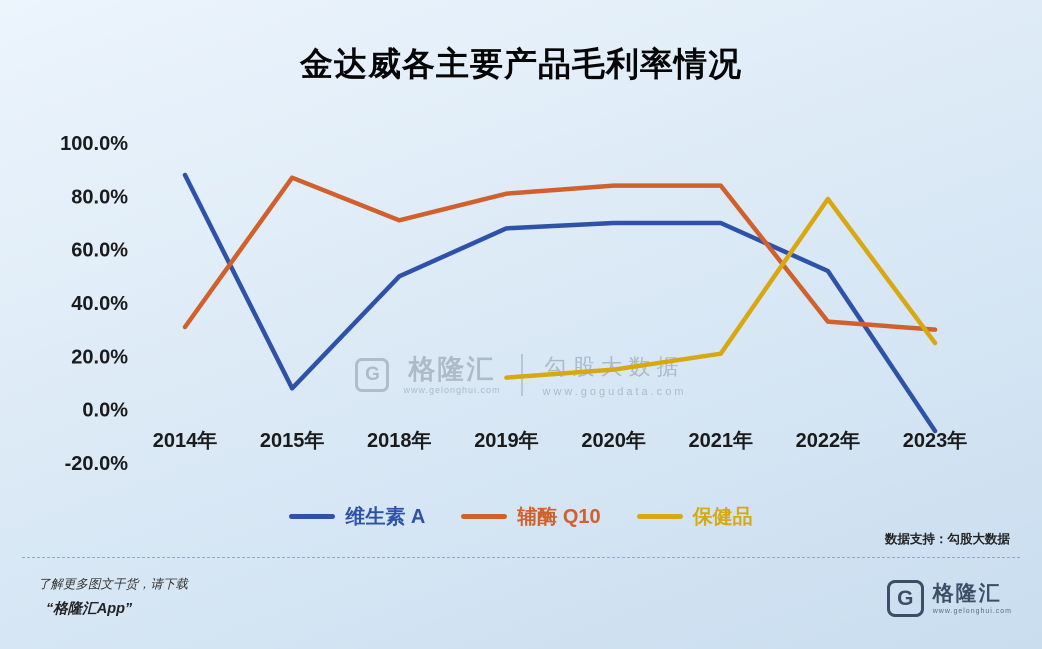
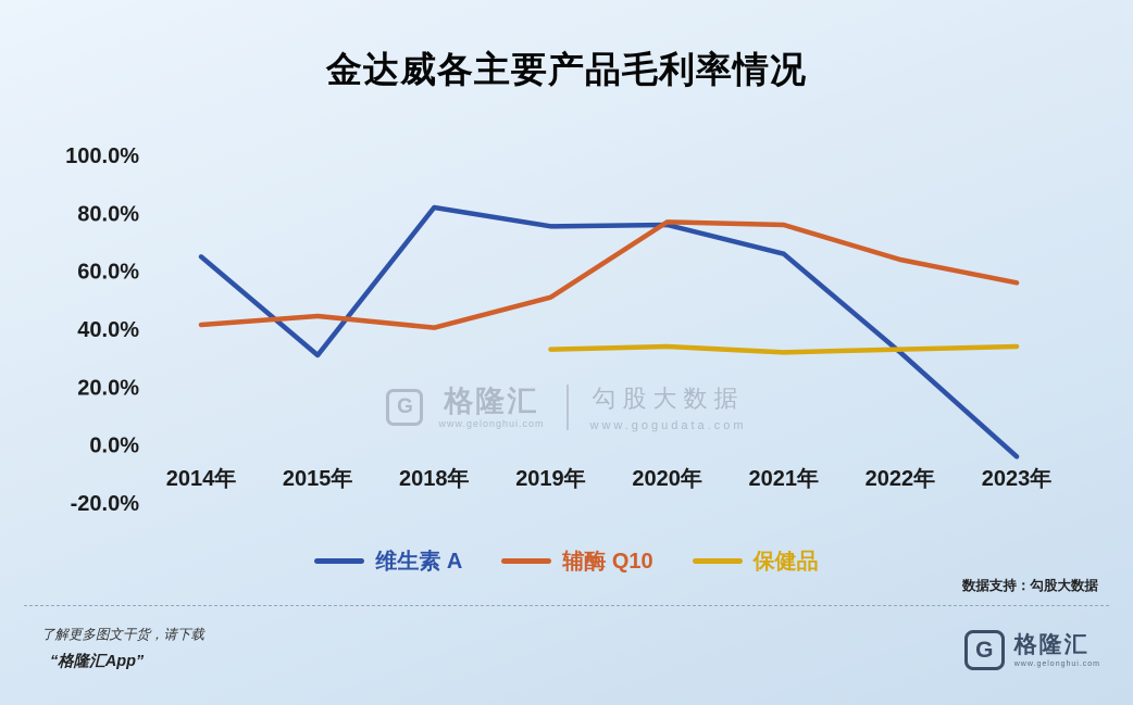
维生素 A/2014年: 88% -> 65%
辅酶 Q10/2014年: 31% -> 42%
维生素 A/2015年: 8% -> 31%
辅酶 Q10/2015年: 87% -> 44%
维生素 A/2018年: 50% -> 82%
辅酶 Q10/2018年: 71% -> 40%
维生素 A/2019年: 68% -> 76%
辅酶 Q10/2019年: 81% -> 51%
保健品/2019年: 12% -> 33%
维生素 A/2020年: 70% -> 76%
辅酶 Q10/2020年: 84% -> 77%
保健品/2020年: 15% -> 34%
维生素 A/2021年: 70% -> 66%
辅酶 Q10/2021年: 84% -> 76%
保健品/2021年: 21% -> 32%
维生素 A/2022年: 52% -> 32%
辅酶 Q10/2022年: 33% -> 64%
保健品/2022年: 79% -> 33%
维生素 A/2023年: -8% -> -4%
辅酶 Q10/2023年: 30% -> 56%
保健品/2023年: 25% -> 34%
